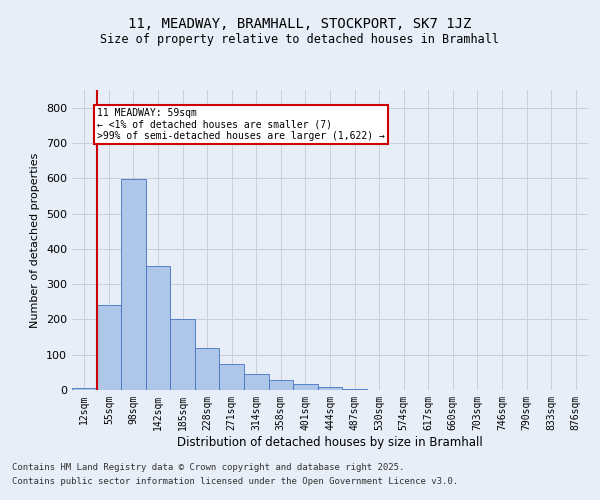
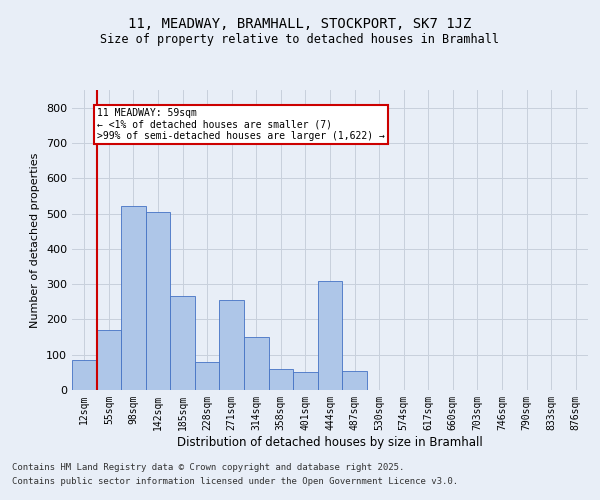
12sqm: 5 -> 85
55sqm: 240 -> 170
98sqm: 597 -> 520
142sqm: 352 -> 505
185sqm: 200 -> 265
228sqm: 120 -> 80
271sqm: 75 -> 255
314sqm: 45 -> 150
358sqm: 27 -> 60
401sqm: 18 -> 50
444sqm: 8 -> 310
487sqm: 2 -> 55
